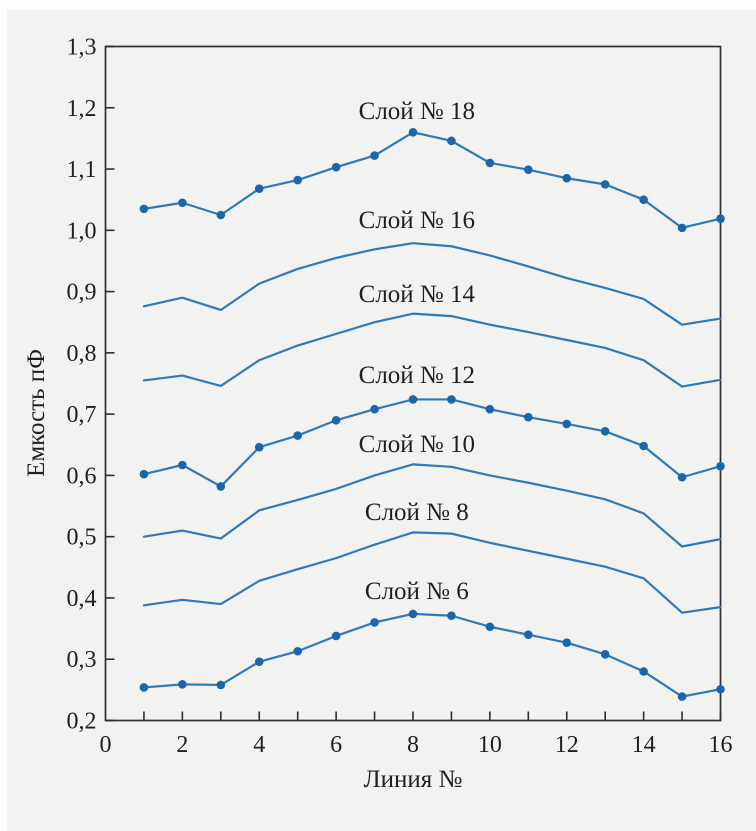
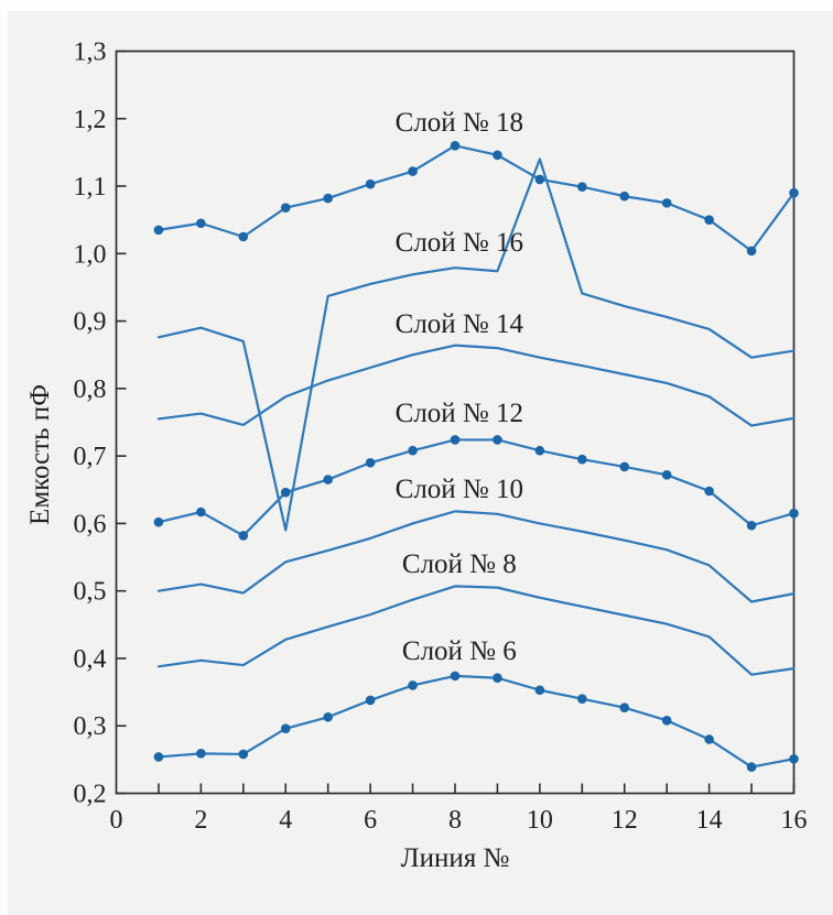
Слой № 16/4: 0,91 -> 0,59
Слой № 16/10: 0,96 -> 1,14
Слой № 18/16: 1,02 -> 1,09
